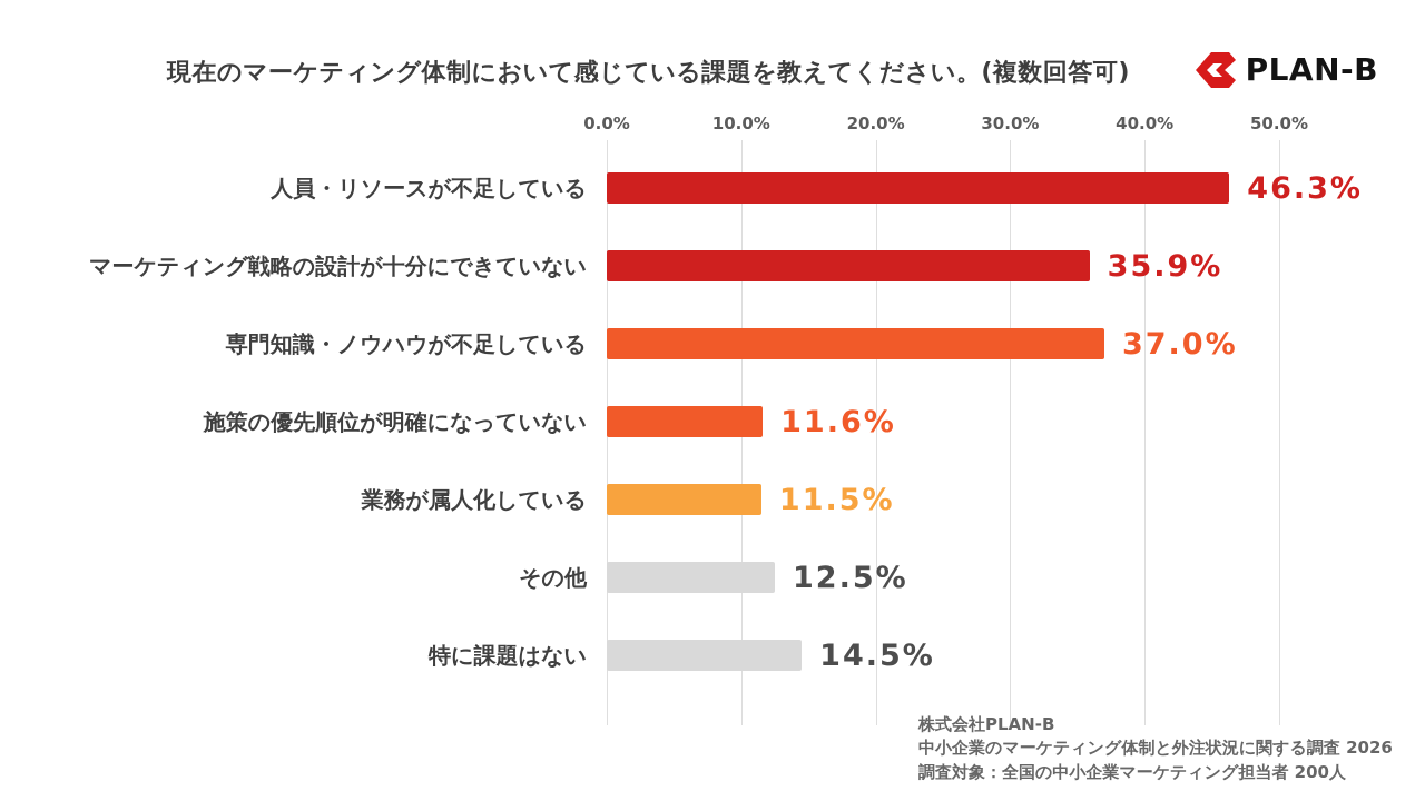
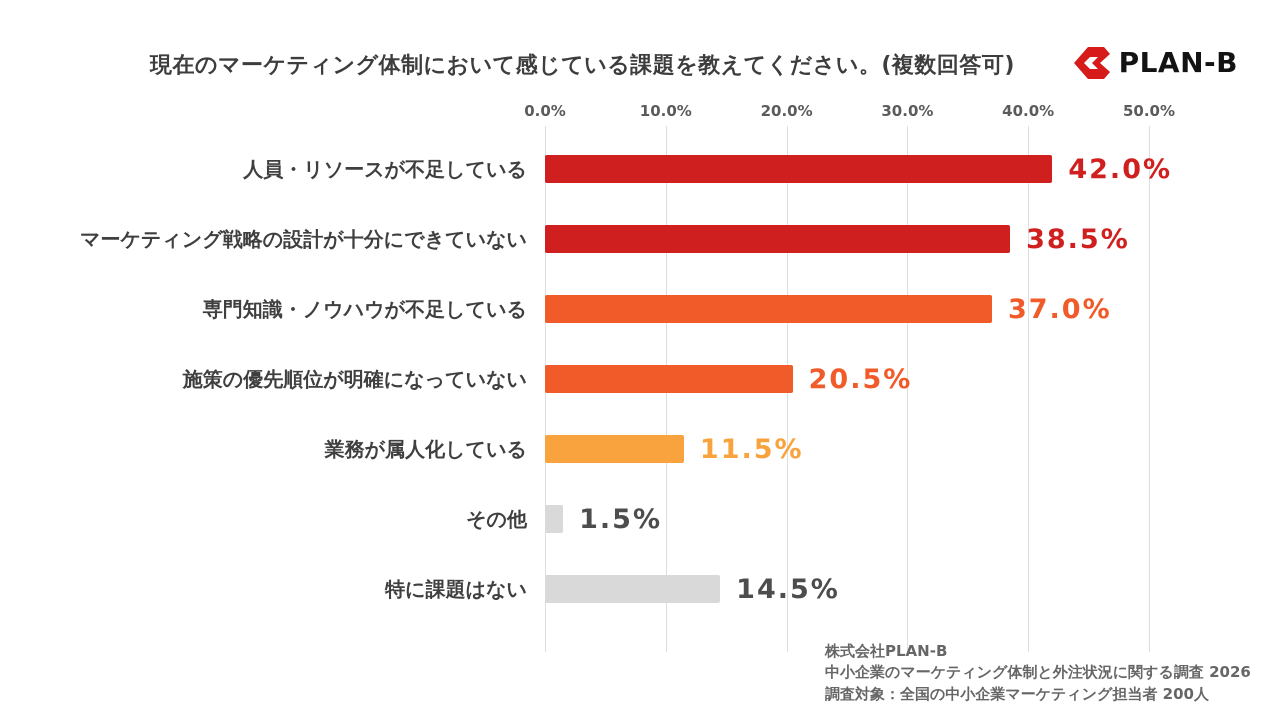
人員・リソースが不足している: 46.3% -> 42.0%
マーケティング戦略の設計が十分にできていない: 35.9% -> 38.5%
施策の優先順位が明確になっていない: 11.6% -> 20.5%
その他: 12.5% -> 1.5%
